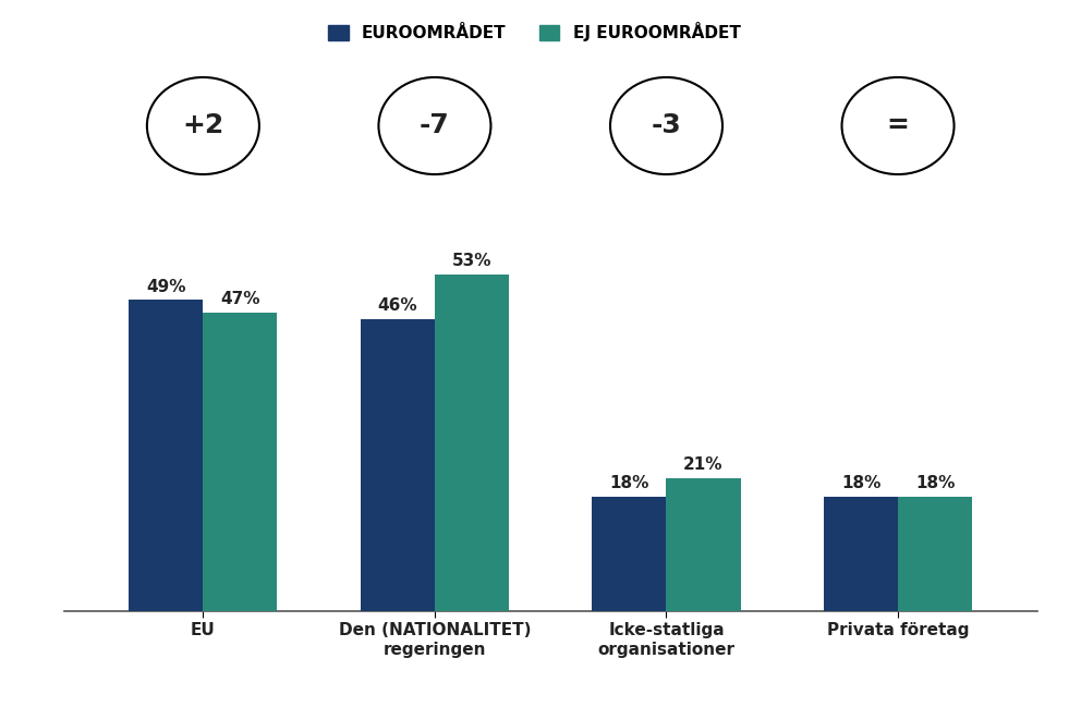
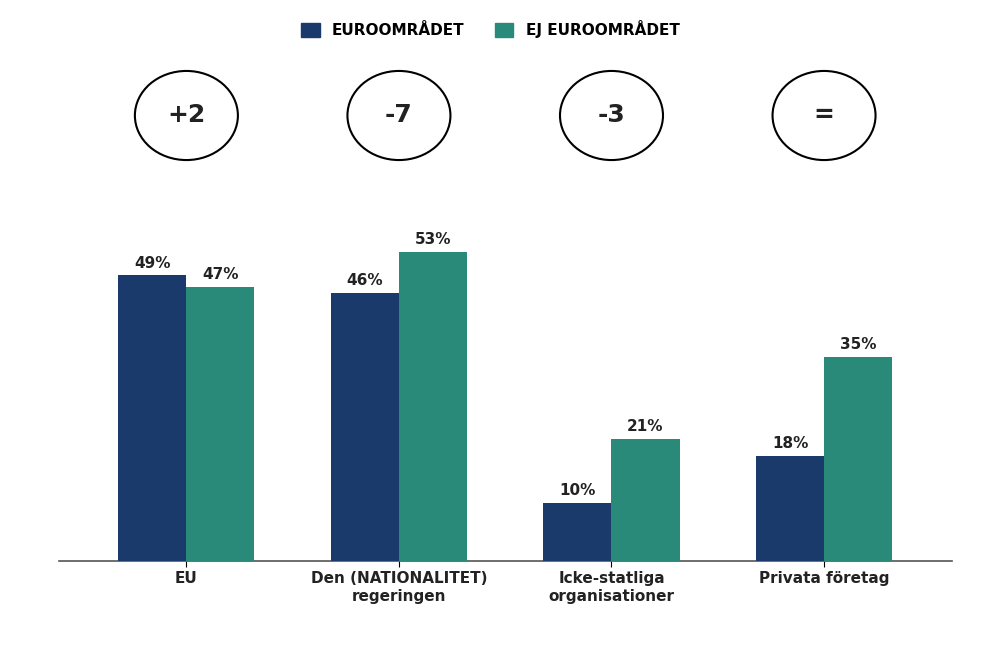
EUROOMRÅDET/Icke-statliga organisationer: 18% -> 10%
EJ EUROOMRÅDET/Privata företag: 18% -> 35%
